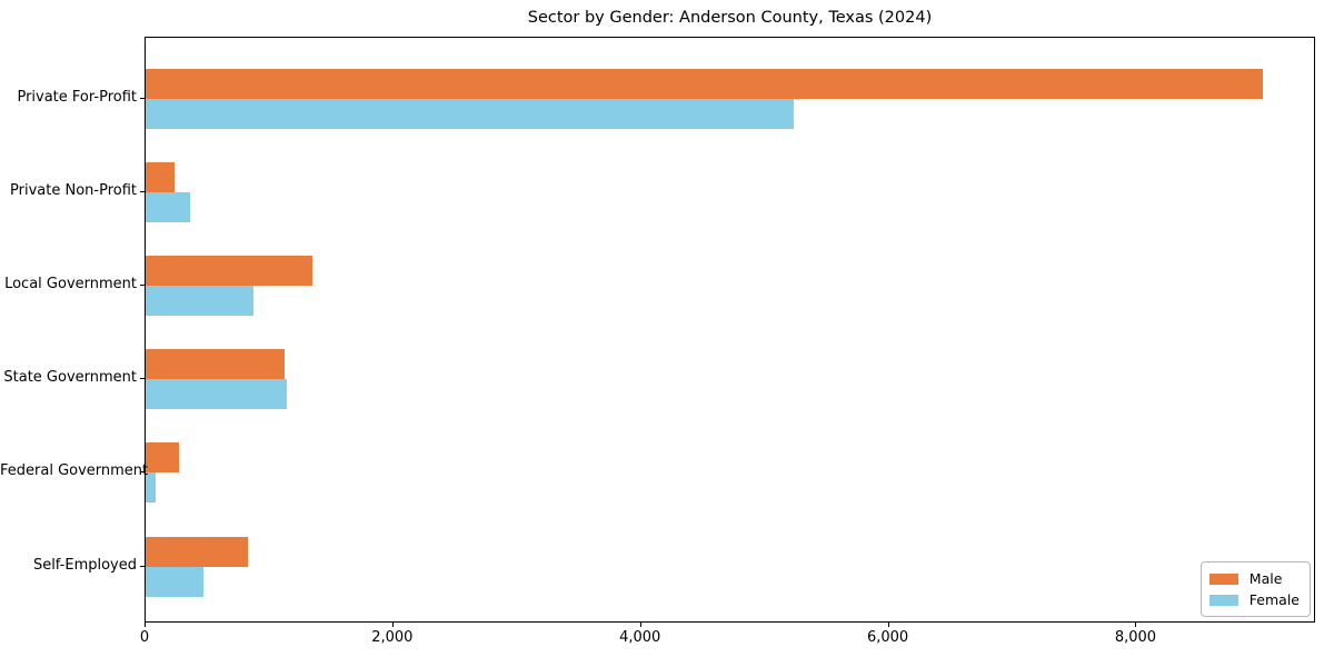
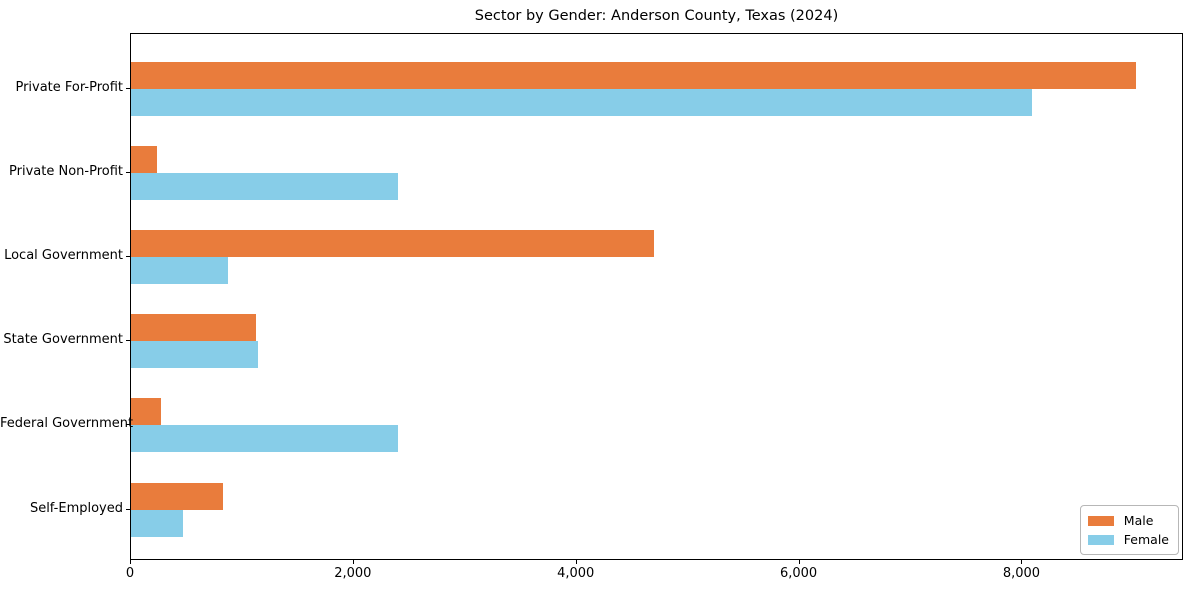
Female/Private For-Profit: 5230 -> 8090
Female/Private Non-Profit: 360 -> 2400
Male/Local Government: 1350 -> 4690
Female/Federal Government: 80 -> 2400
